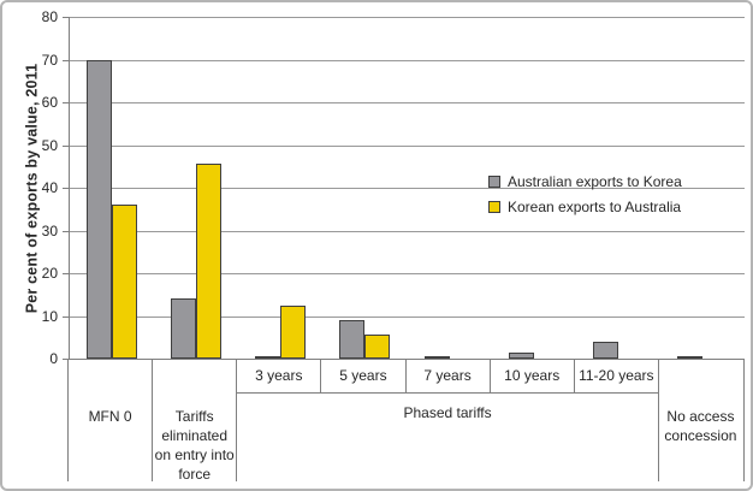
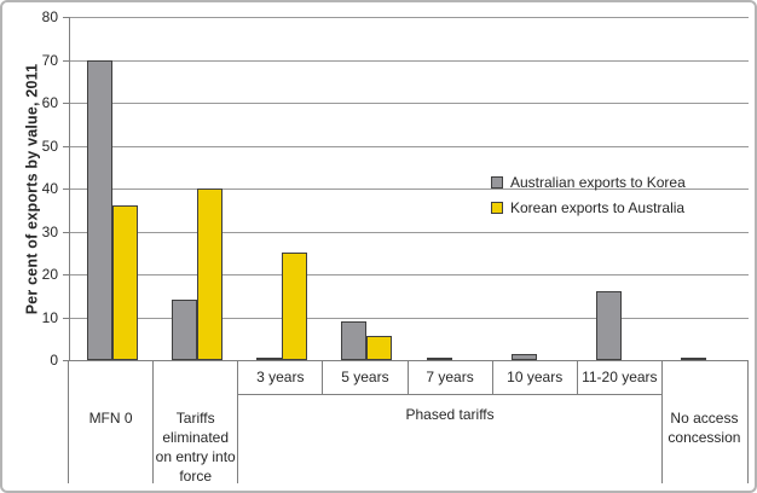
Korean exports to Australia/Tariffs eliminated on entry into force: 46 -> 40
Korean exports to Australia/3 years: 12 -> 25
Australian exports to Korea/11-20 years: 4 -> 16
